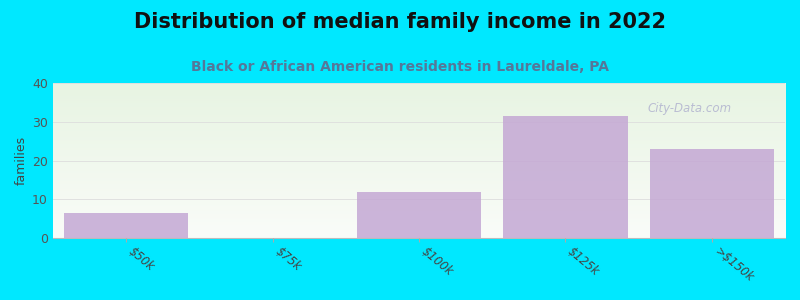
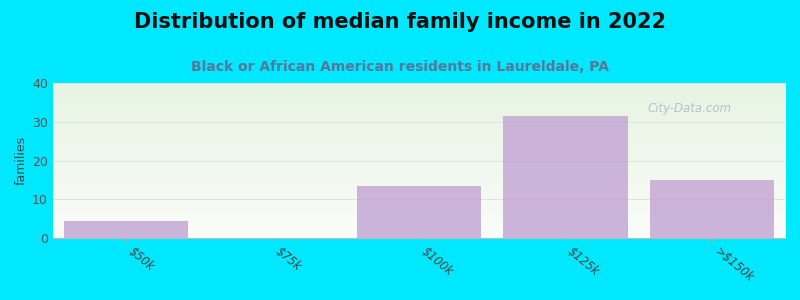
$50k: 6.5 -> 4.5
$100k: 12.0 -> 13.5
>$150k: 23.0 -> 15.0
